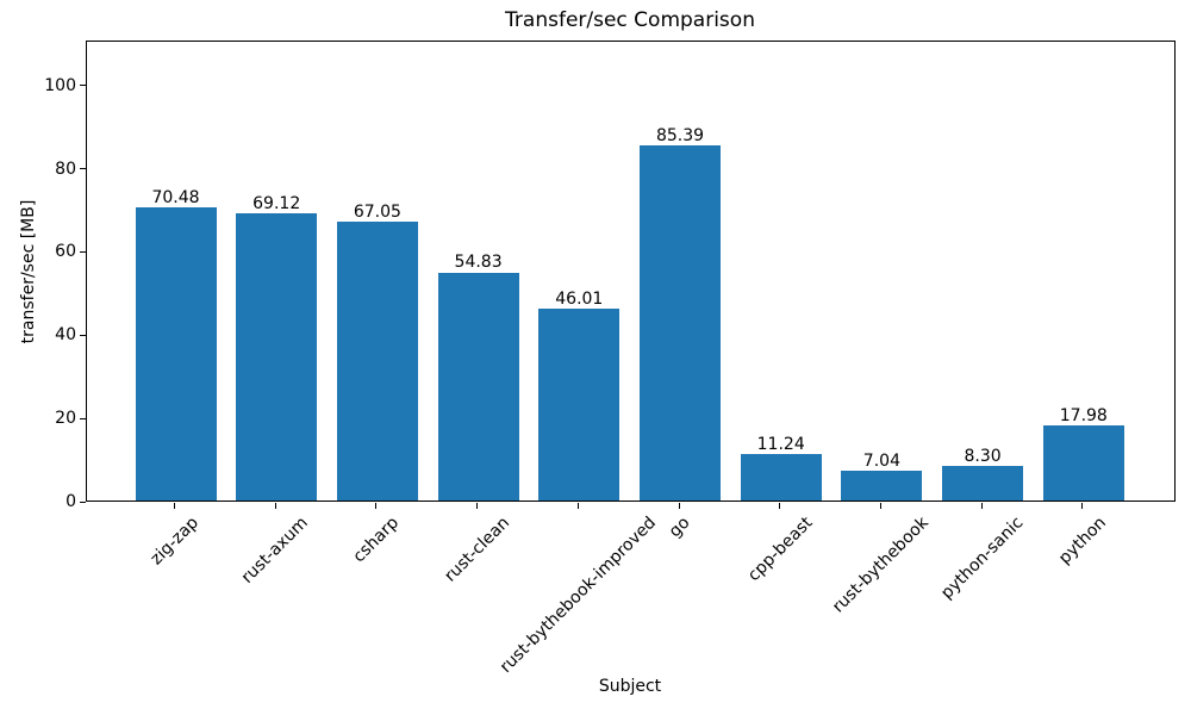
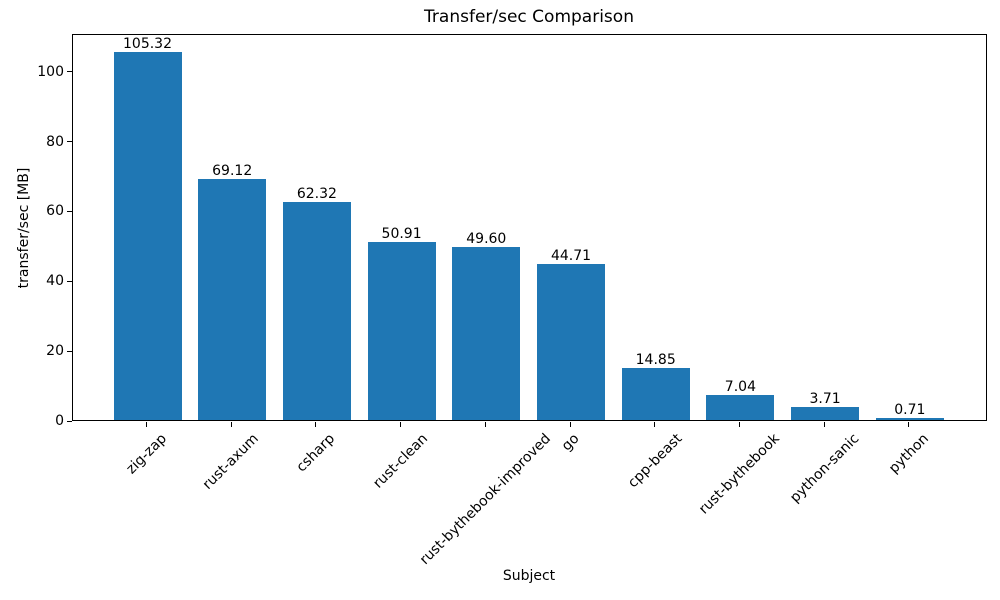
zig-zap: 70.48 -> 105.32
csharp: 67.05 -> 62.32
rust-clean: 54.83 -> 50.91
rust-bythebook-improved: 46.01 -> 49.60
go: 85.39 -> 44.71
cpp-beast: 11.24 -> 14.85
python-sanic: 8.30 -> 3.71
python: 17.98 -> 0.71
